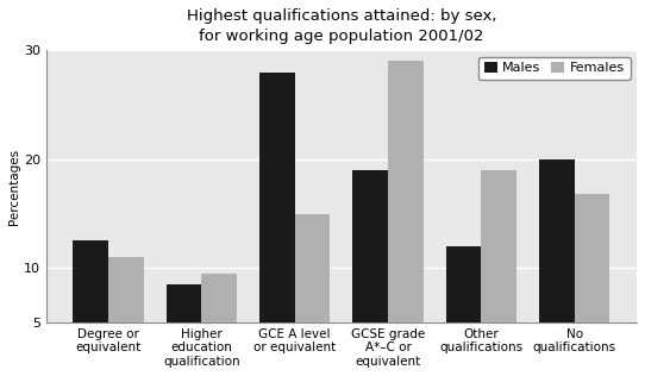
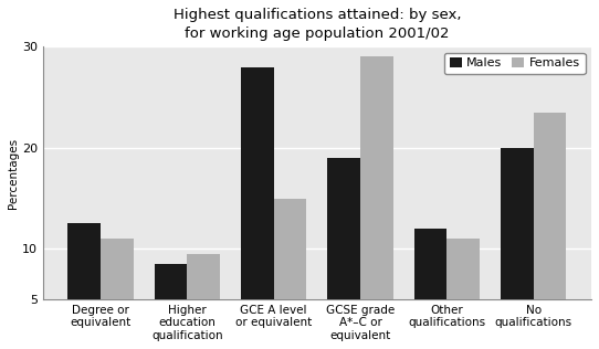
Females/Other qualifications: 19.0 -> 11.0
Females/No qualifications: 16.8 -> 23.5
